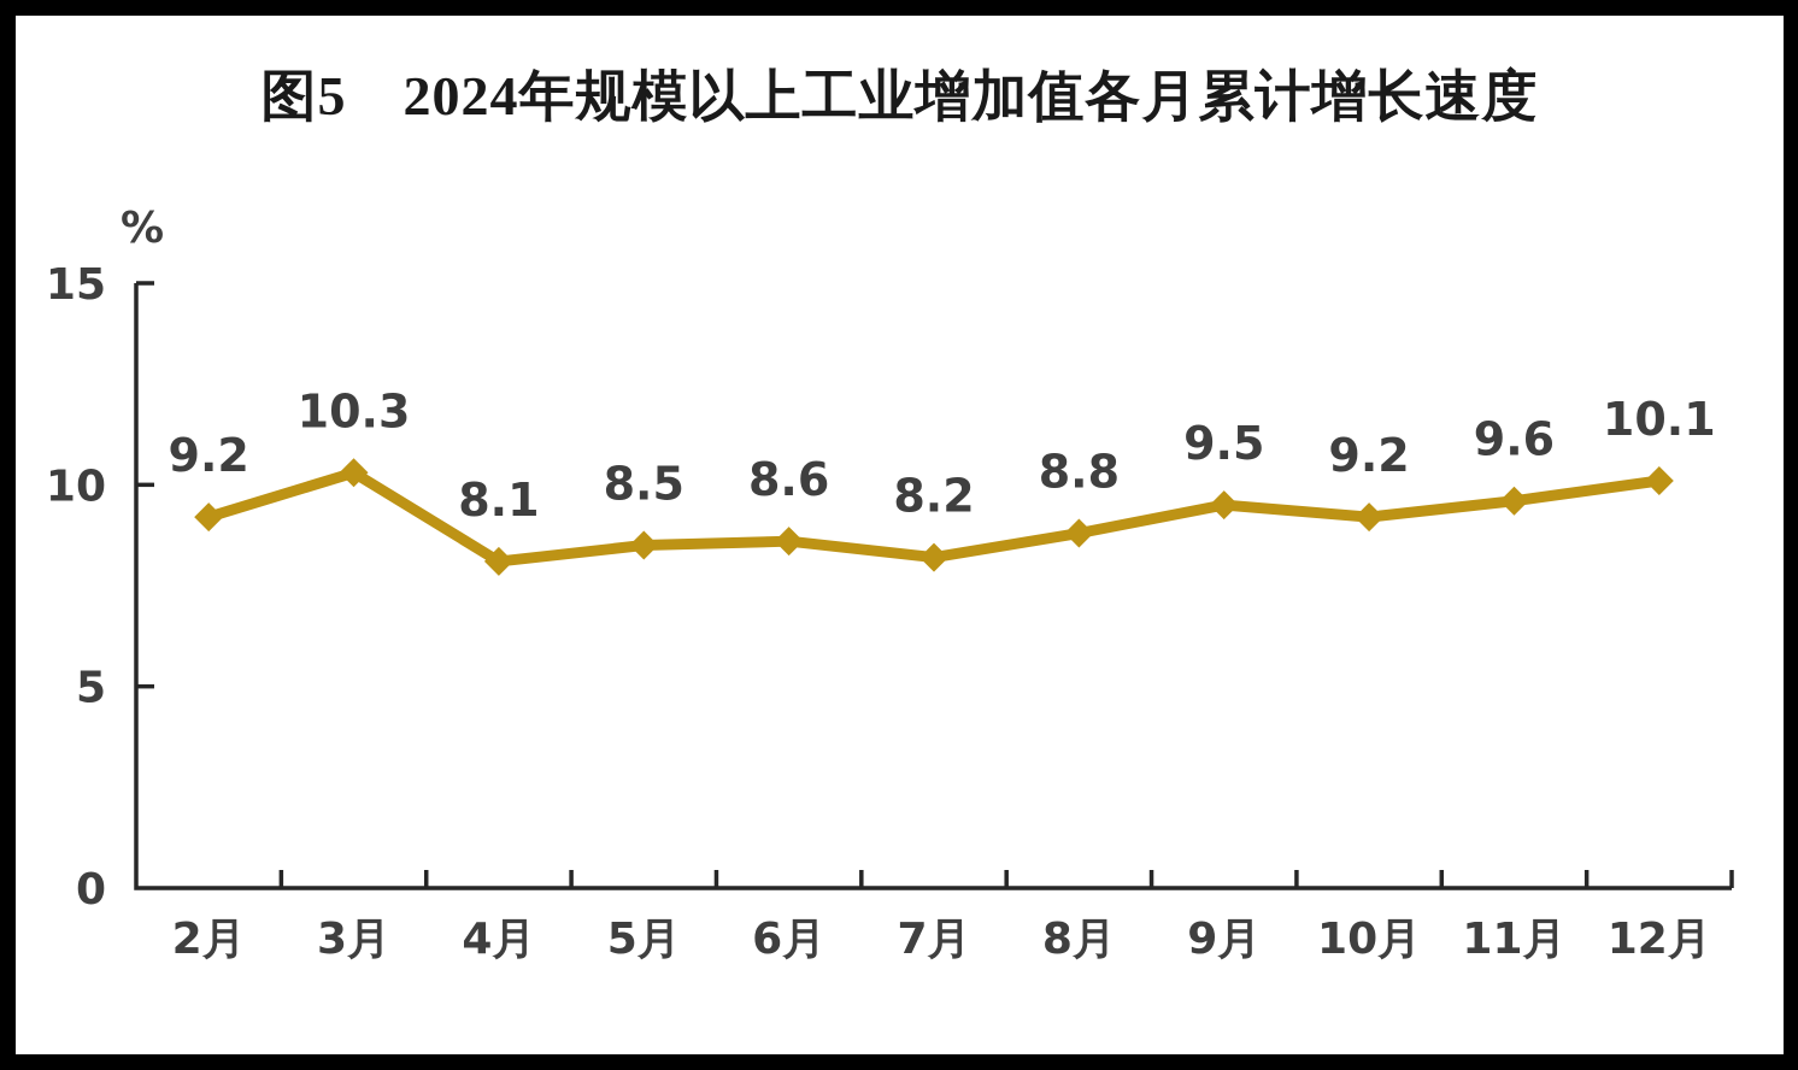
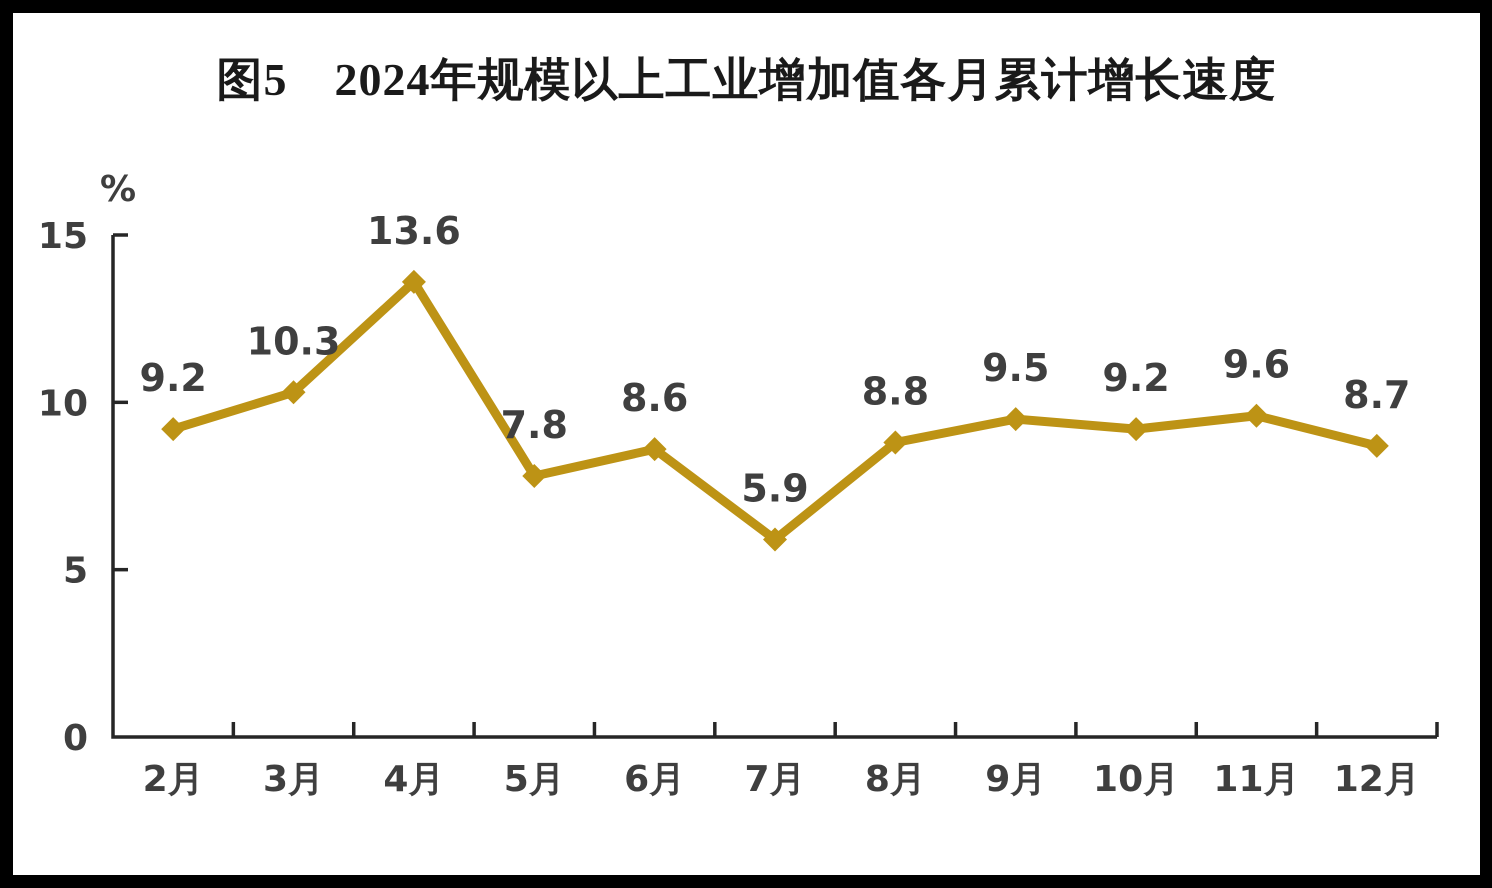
4月: 8.1 -> 13.6
5月: 8.5 -> 7.8
7月: 8.2 -> 5.9
12月: 10.1 -> 8.7
